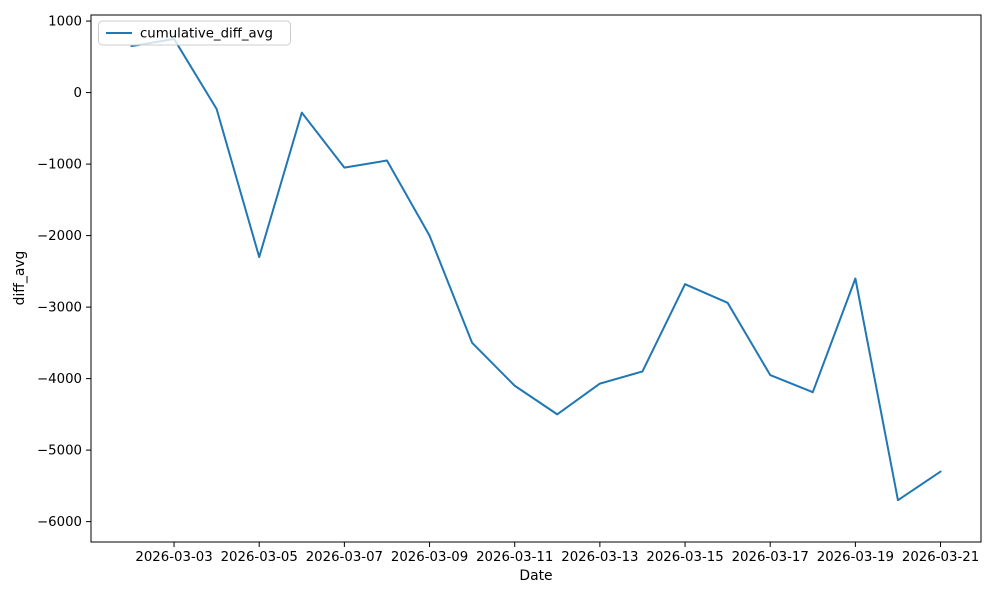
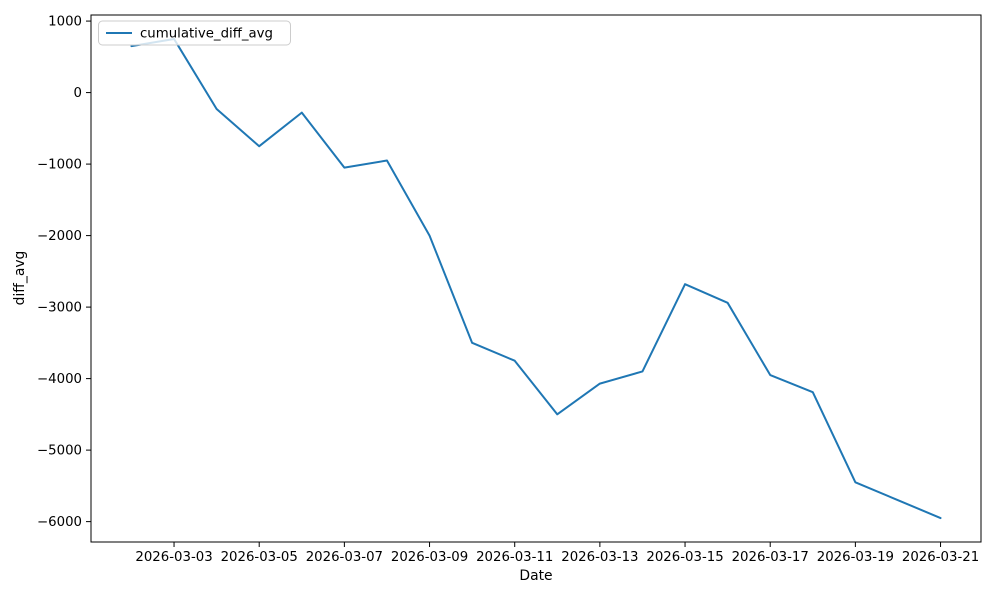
2026-03-05: -2300 -> -800
2026-03-11: -4100 -> -3800
2026-03-19: -2600 -> -5400
2026-03-21: -5300 -> -6000
